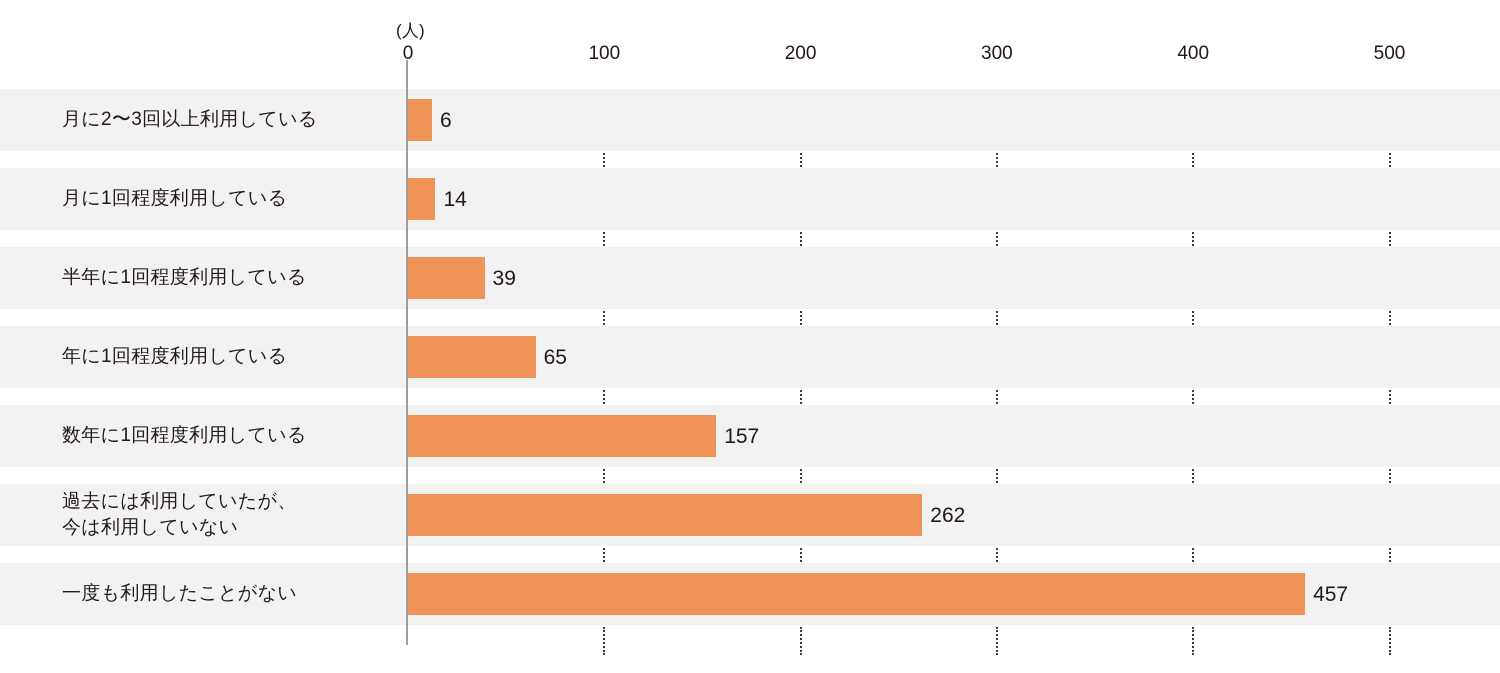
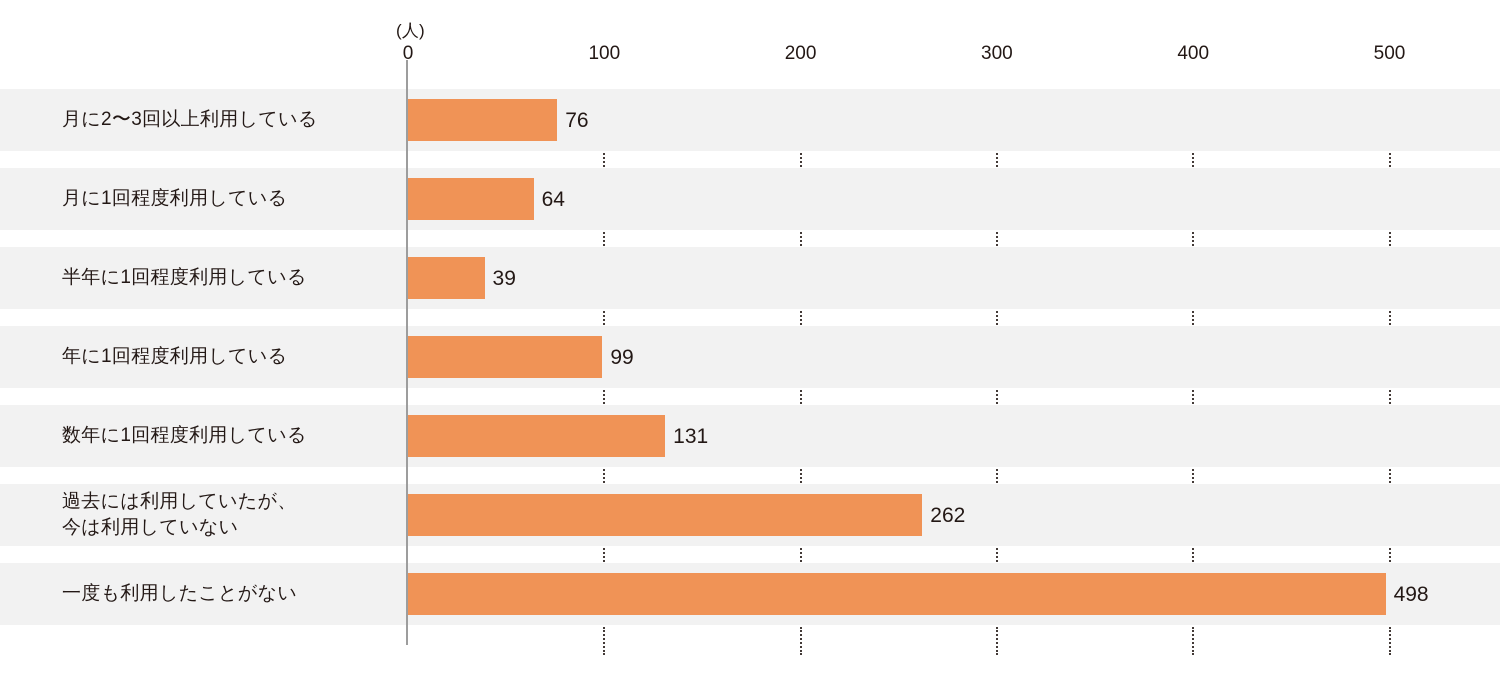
月に2〜3回以上利用している: 6 -> 76
月に1回程度利用している: 14 -> 64
年に1回程度利用している: 65 -> 99
数年に1回程度利用している: 157 -> 131
一度も利用したことがない: 457 -> 498
